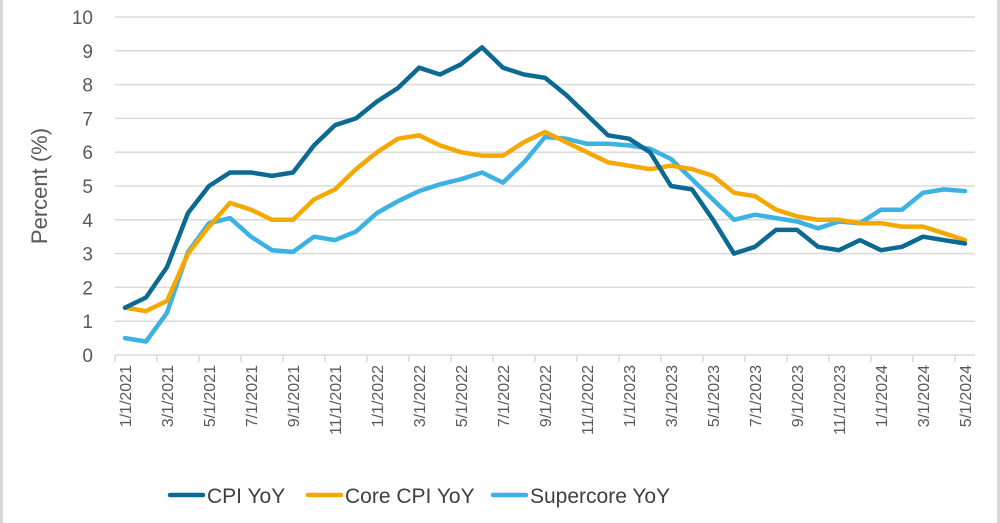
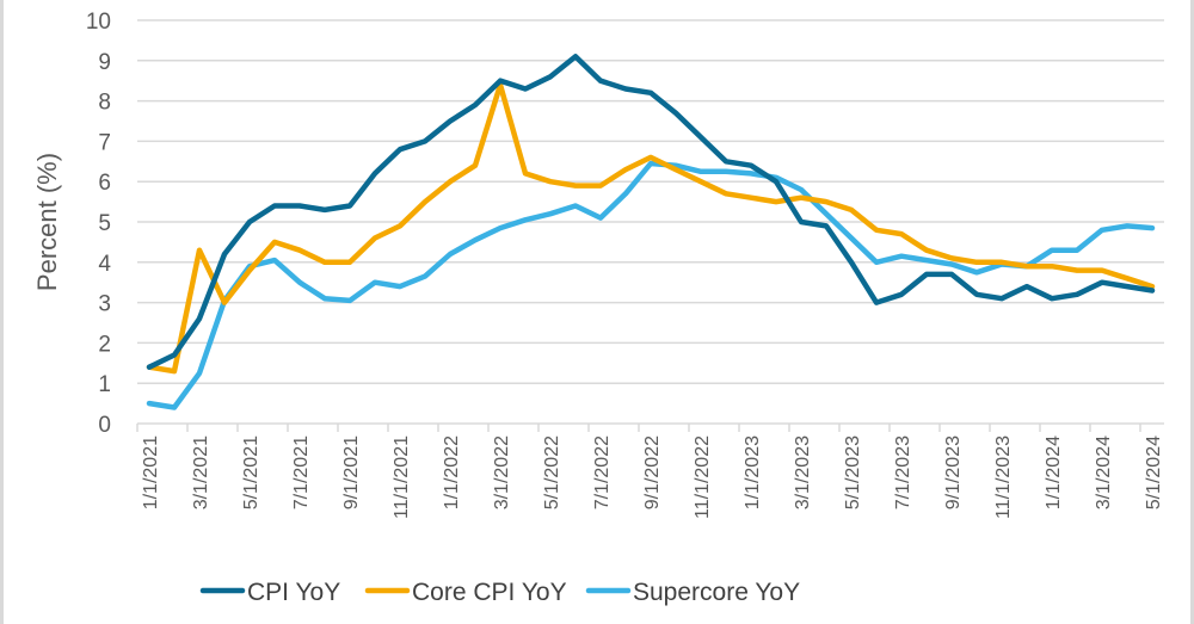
Core CPI YoY/3/1/2021: 1.6 -> 4.3
Core CPI YoY/3/1/2022: 6.5 -> 8.4
